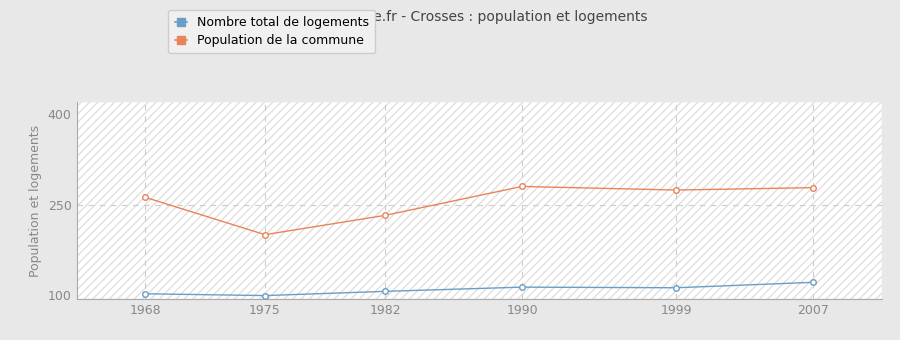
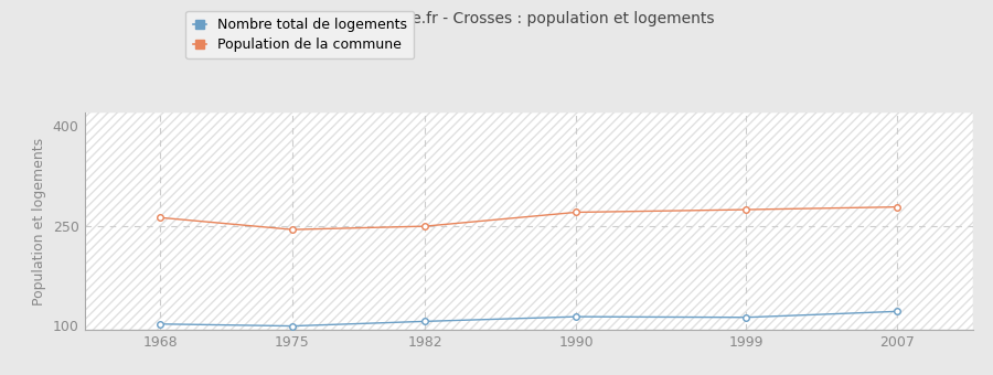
Population de la commune/1975: 200 -> 244
Population de la commune/1982: 232 -> 249
Population de la commune/1990: 280 -> 270
